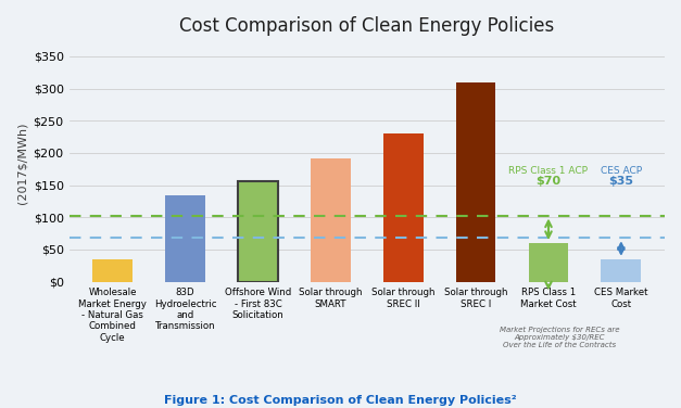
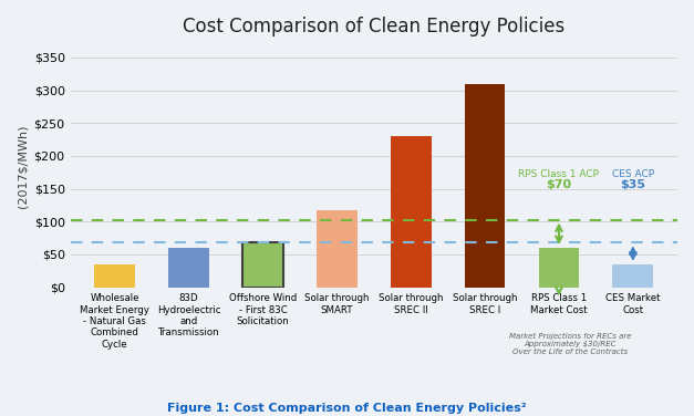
83D Hydroelectric and Transmission: $134 -> $60
Offshore Wind - First 83C Solicitation: $156 -> $68
Solar through SMART: $192 -> $118
